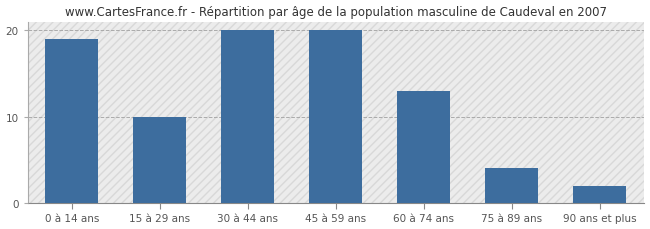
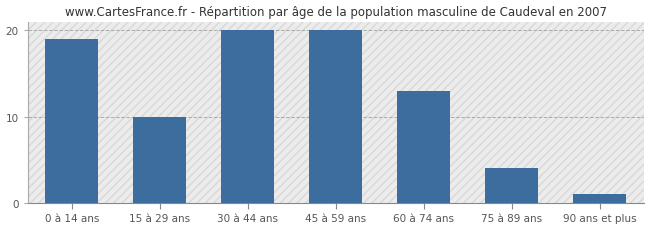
90 ans et plus: 2 -> 1
